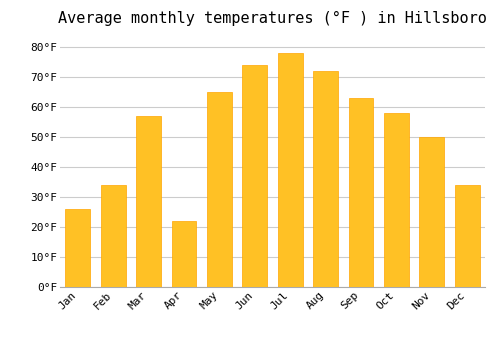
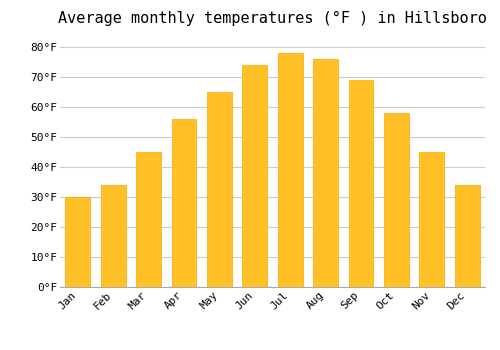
Jan: 26°F -> 30°F
Mar: 57°F -> 45°F
Apr: 22°F -> 56°F
Aug: 72°F -> 76°F
Sep: 63°F -> 69°F
Nov: 50°F -> 45°F
